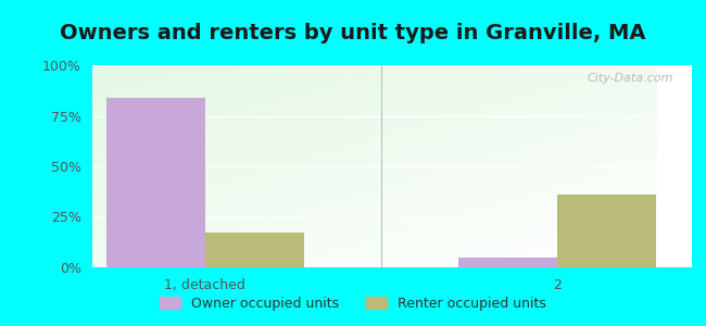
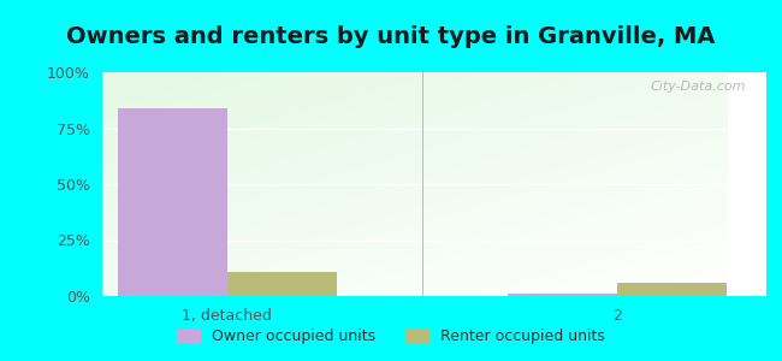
Renter occupied units/1, detached: 17% -> 11%
Owner occupied units/2: 5% -> 1%
Renter occupied units/2: 36% -> 6%
